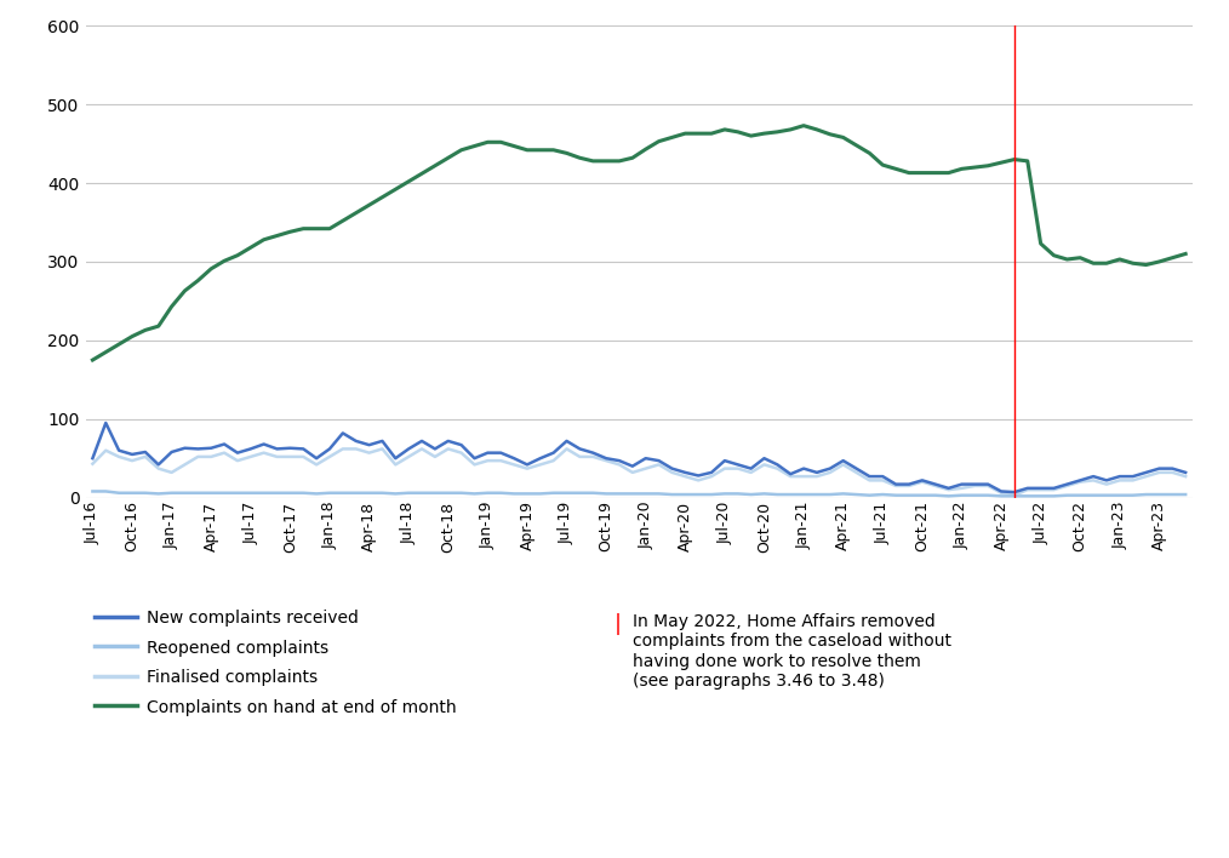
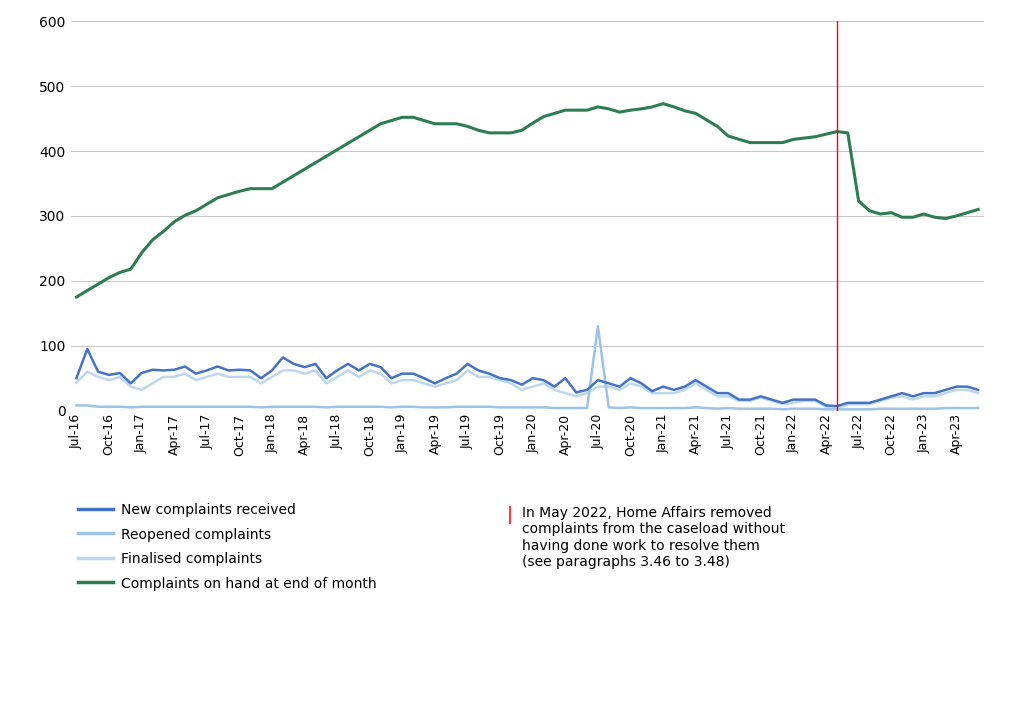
New complaints received/Apr-20: 32 -> 50
Reopened complaints/Jul-20: 5 -> 130
